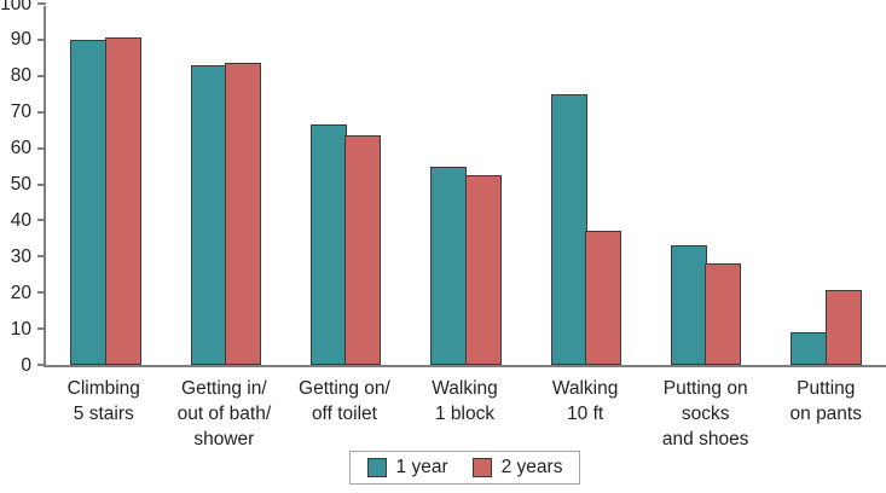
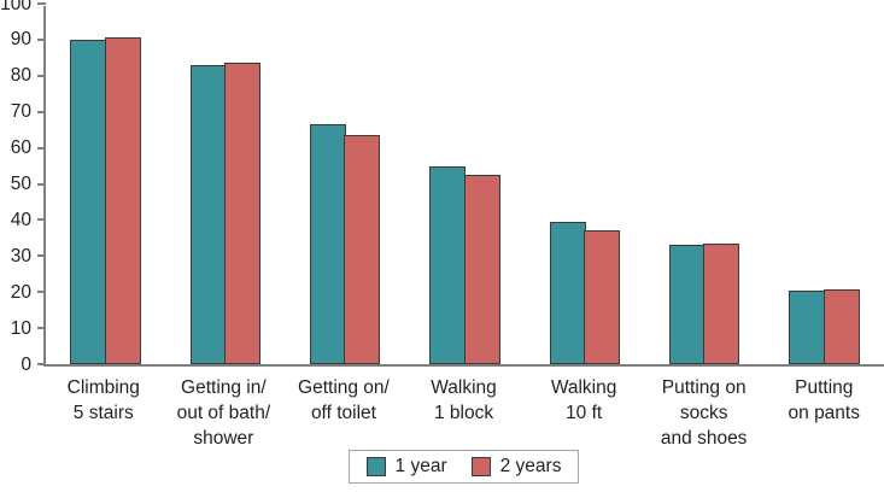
1 year/Walking 10 ft: 75 -> 40
2 years/Putting on socks and shoes: 28 -> 34
1 year/Putting on pants: 9 -> 20
